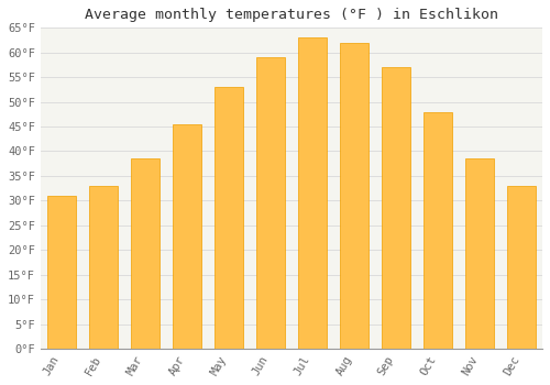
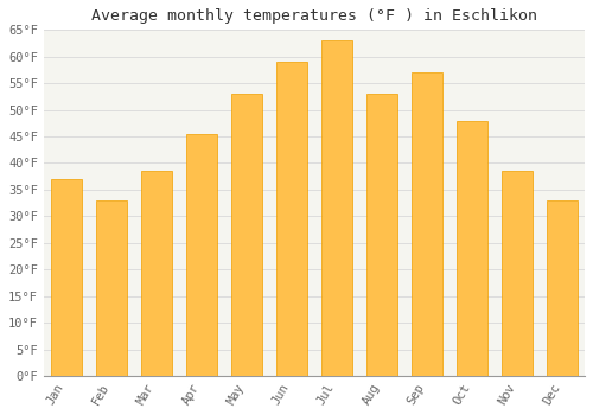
Jan: 31.0°F -> 37.0°F
Aug: 62.0°F -> 53.0°F
